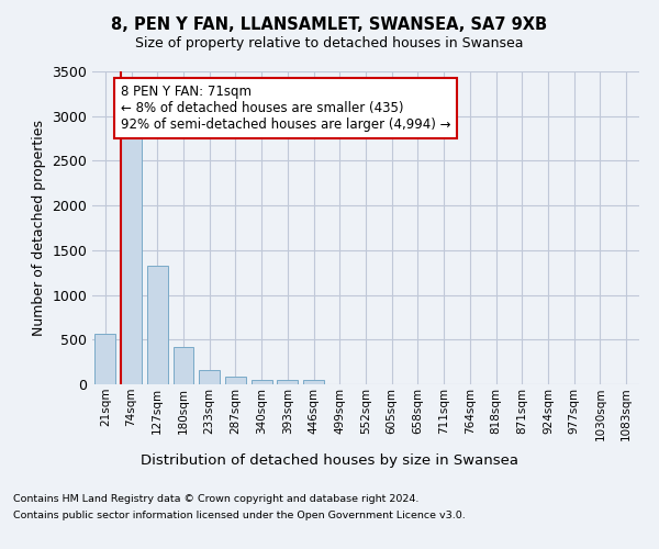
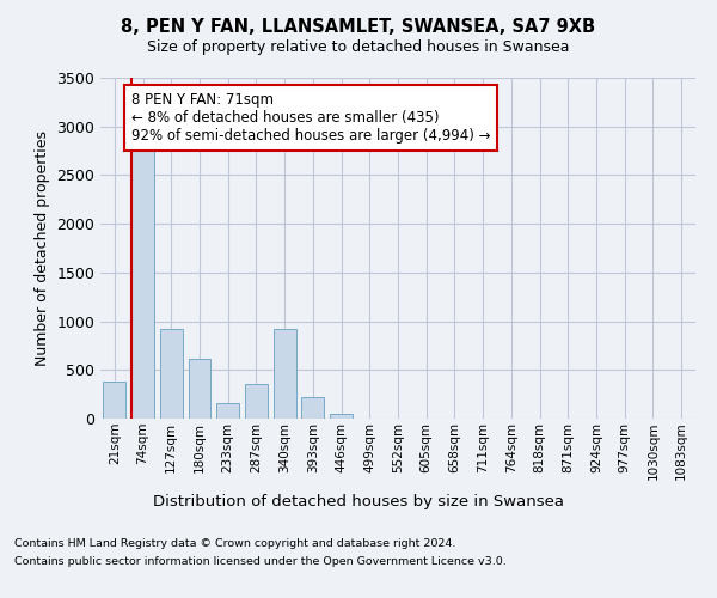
21sqm: 560 -> 380
127sqm: 1330 -> 920
180sqm: 420 -> 620
287sqm: 80 -> 360
340sqm: 50 -> 920
393sqm: 40 -> 220
